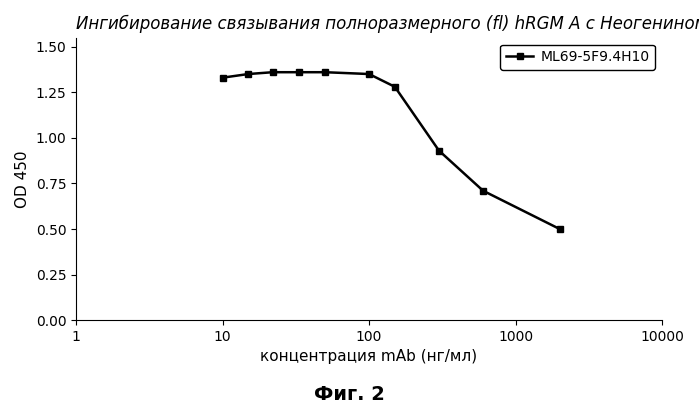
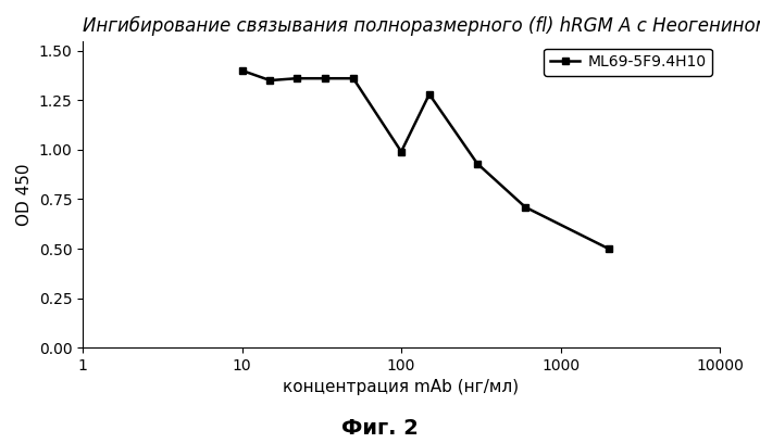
10: 1.33 -> 1.40
100: 1.35 -> 0.99
